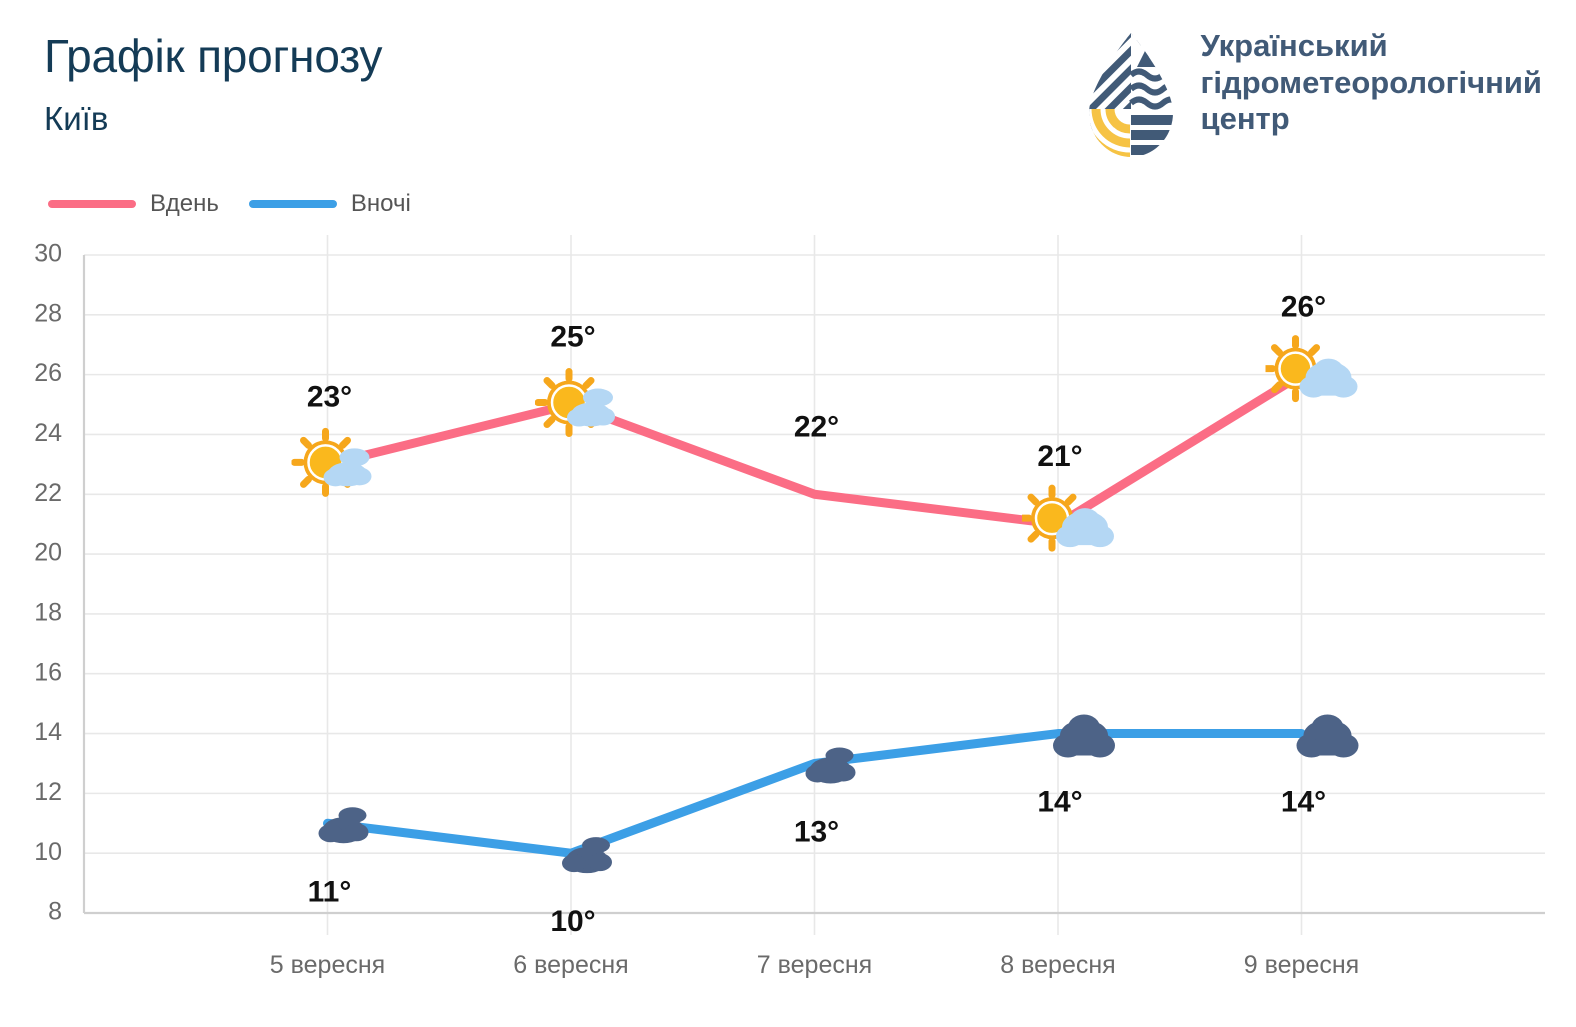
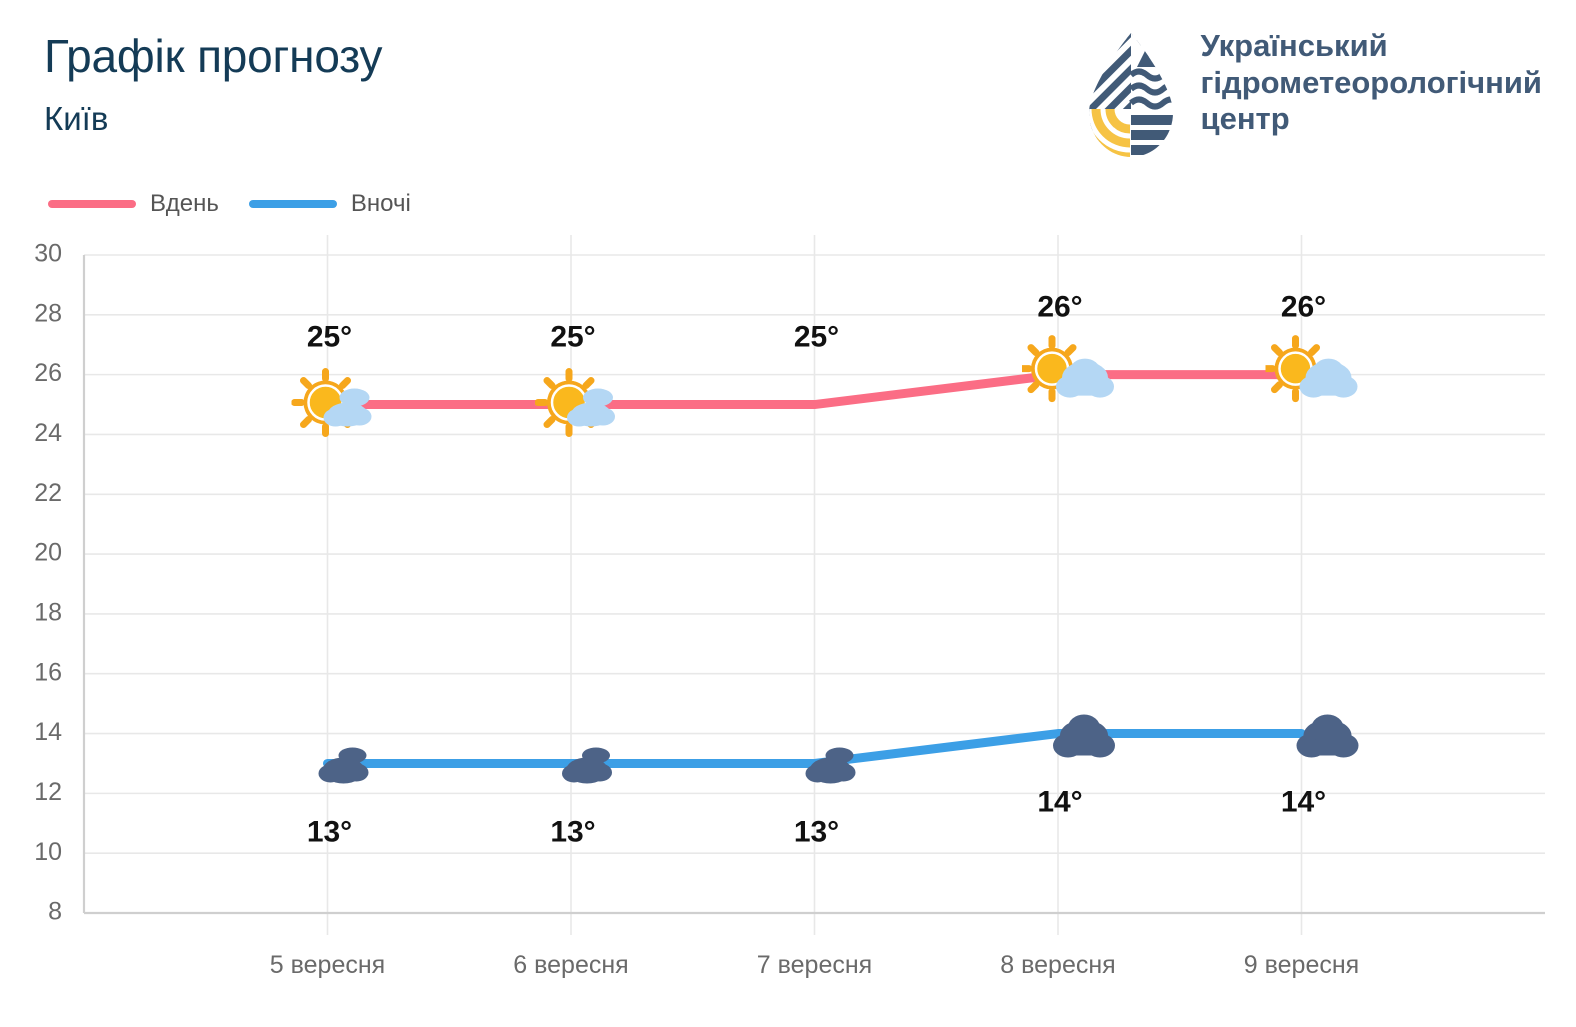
Вдень/5 вересня: 23° -> 25°
Вночі/5 вересня: 11° -> 13°
Вночі/6 вересня: 10° -> 13°
Вдень/7 вересня: 22° -> 25°
Вдень/8 вересня: 21° -> 26°
